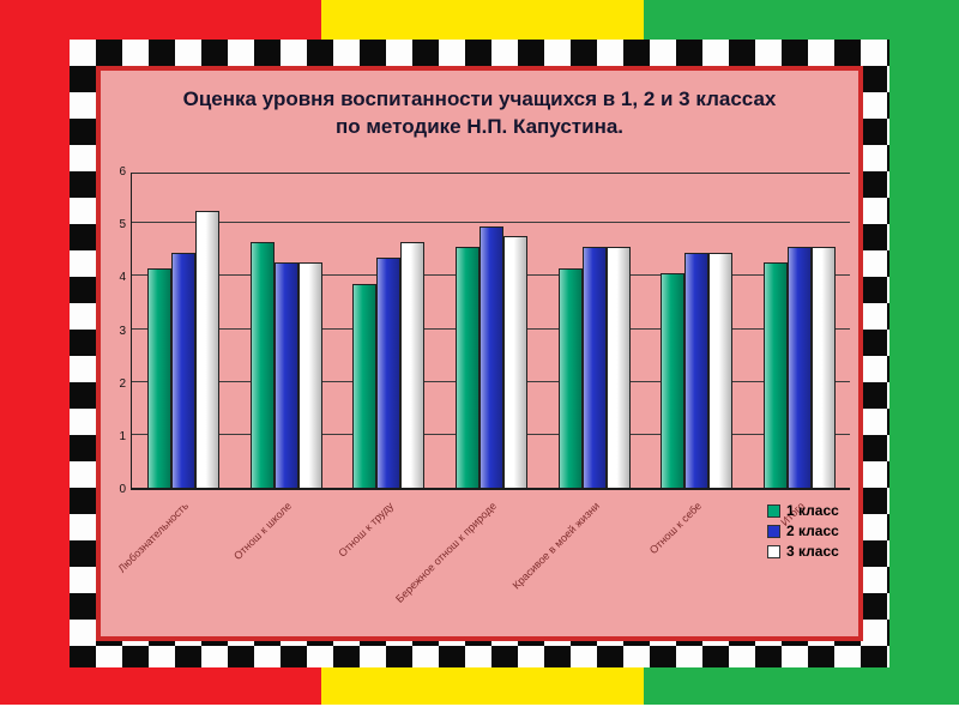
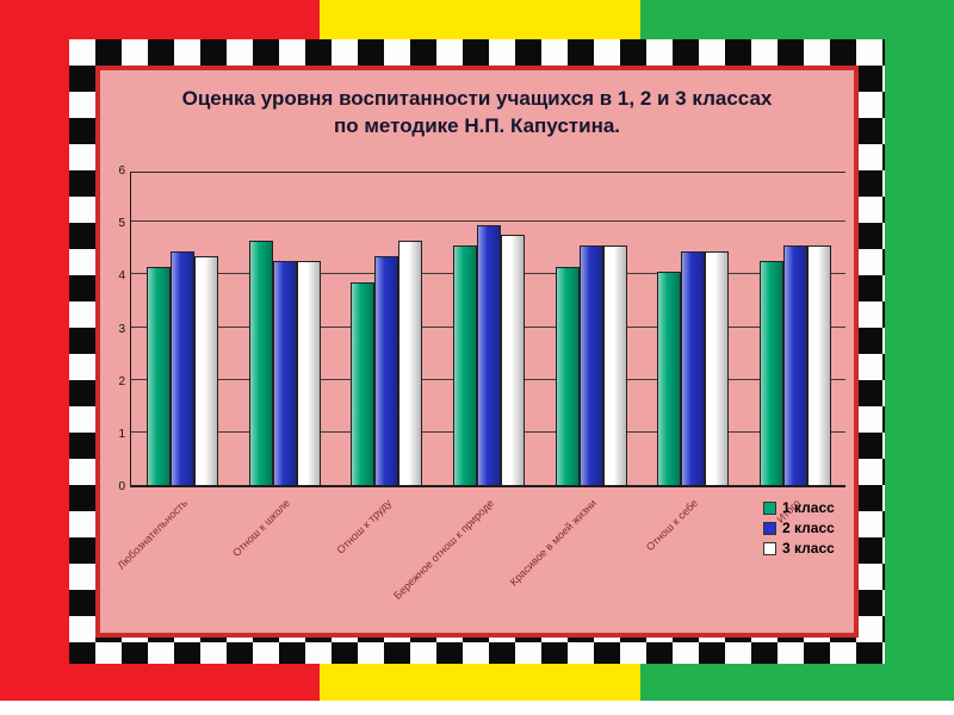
3 класс/Любознательность: 5.3 -> 4.4
